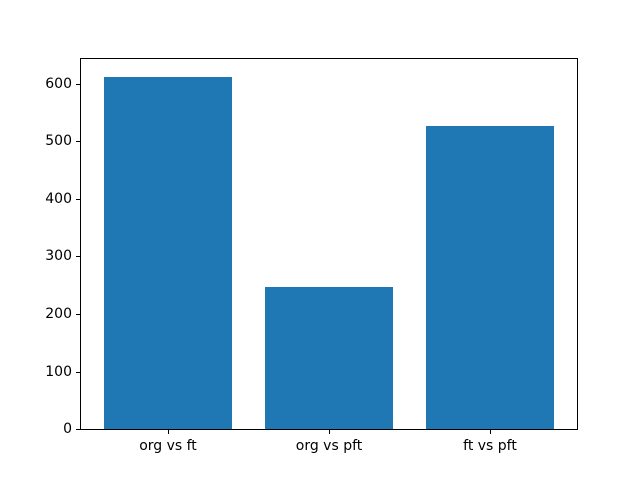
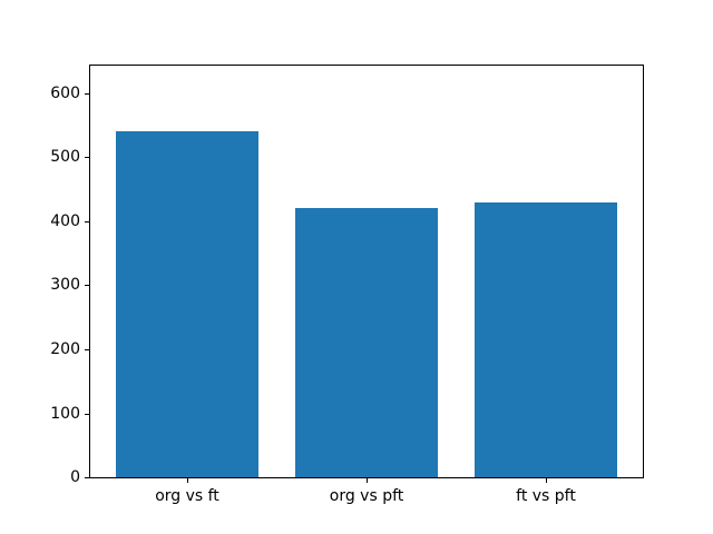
org vs ft: 610 -> 540
org vs pft: 250 -> 420
ft vs pft: 530 -> 430
